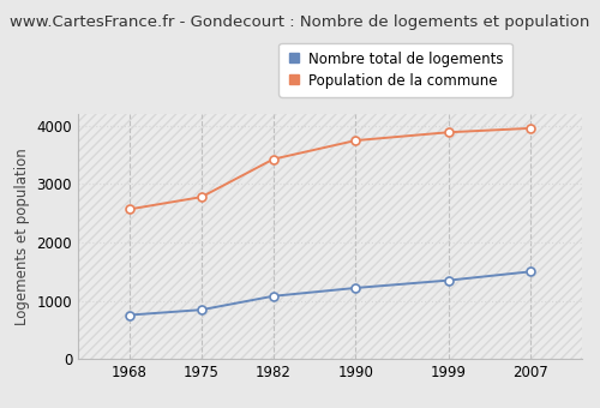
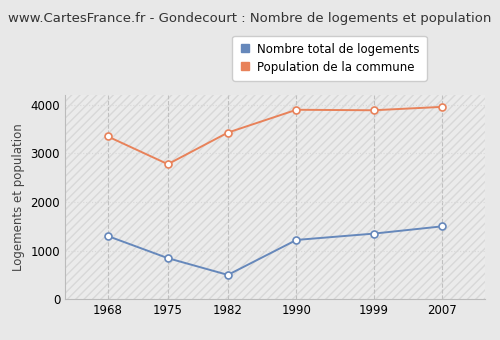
Nombre total de logements/1968: 760 -> 1300
Population de la commune/1968: 2570 -> 3350
Nombre total de logements/1982: 1080 -> 500
Population de la commune/1990: 3750 -> 3900
